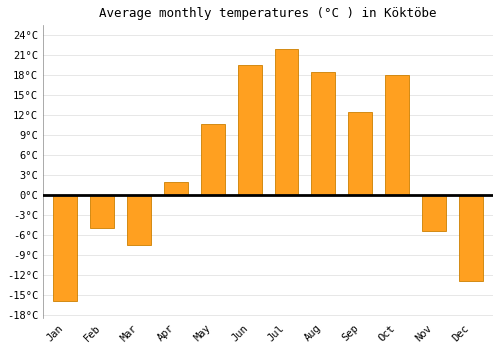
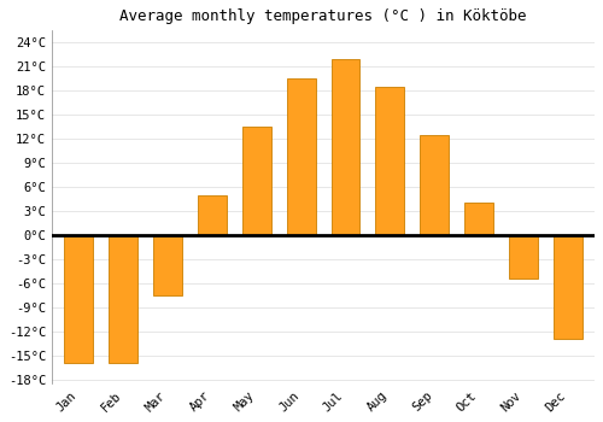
Feb: -5.0°C -> -16.0°C
Apr: 2.0°C -> 5.0°C
May: 10.6°C -> 13.5°C
Oct: 18.0°C -> 4.0°C
